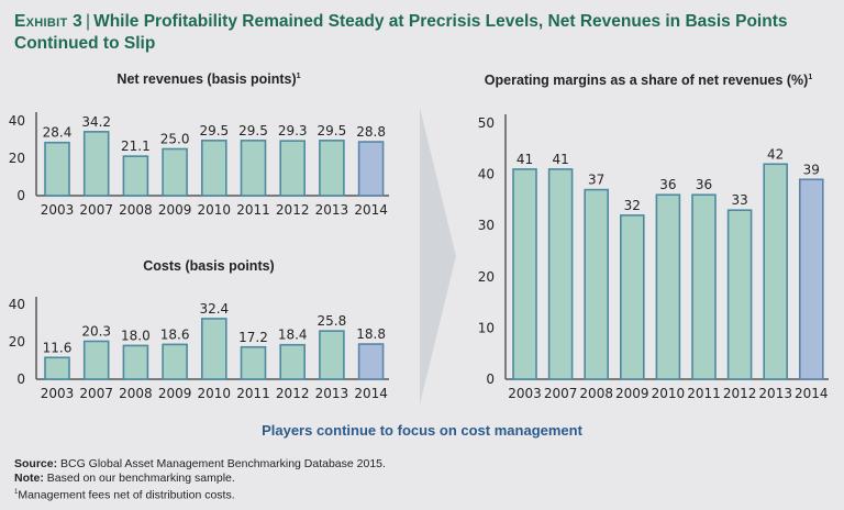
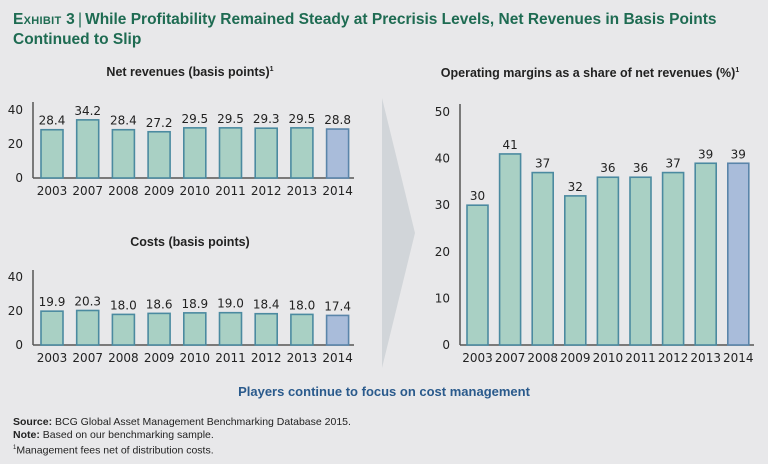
Net revenues (basis points)/2008: 21.1 -> 28.4
Net revenues (basis points)/2009: 25.0 -> 27.2
Costs (basis points)/2003: 11.6 -> 19.9
Costs (basis points)/2010: 32.4 -> 18.9
Costs (basis points)/2011: 17.2 -> 19.0
Costs (basis points)/2013: 25.8 -> 18.0
Costs (basis points)/2014: 18.8 -> 17.4
Operating margins as a share of net revenues (%)/2003: 41 -> 30
Operating margins as a share of net revenues (%)/2012: 33 -> 37
Operating margins as a share of net revenues (%)/2013: 42 -> 39
